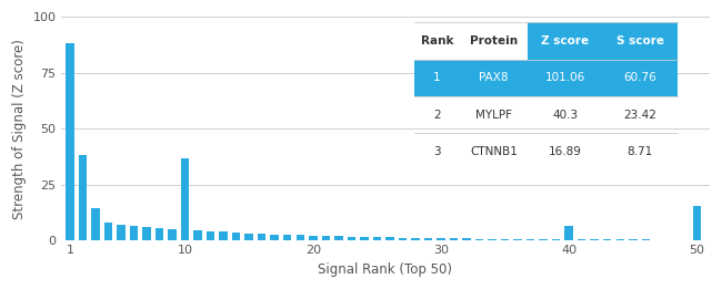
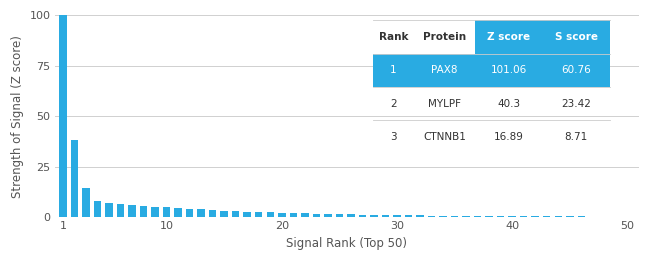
1: 88.0 -> 100.0
10: 36.5 -> 4.8
40: 6.5 -> 0.5
50: 15.5 -> 0.3
